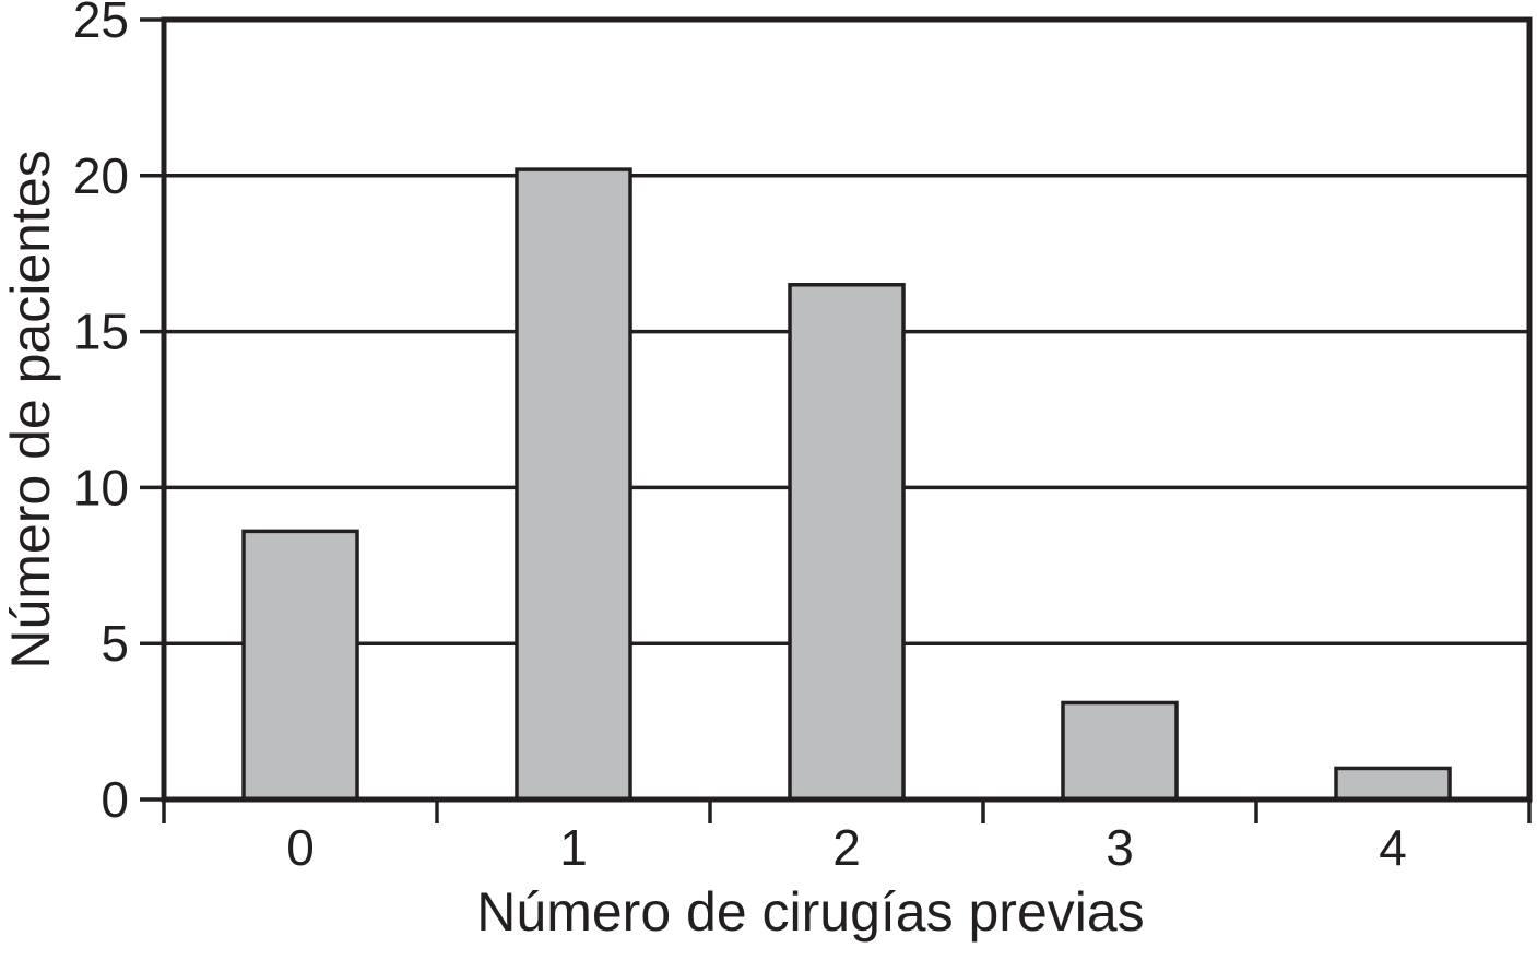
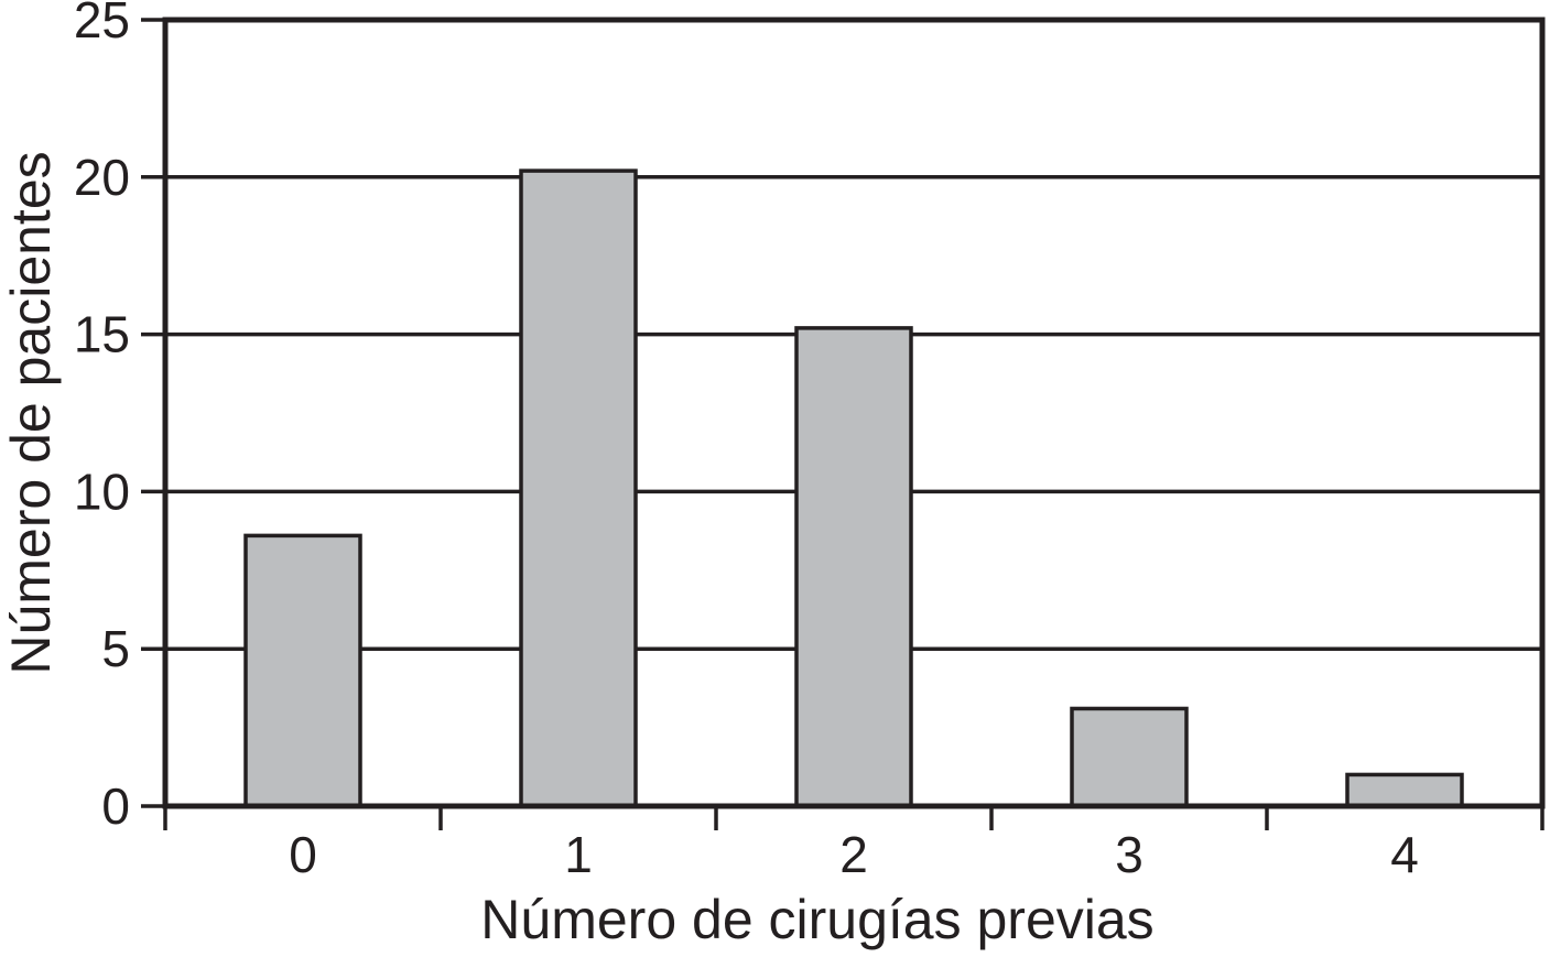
2: 16.5 -> 15.2
